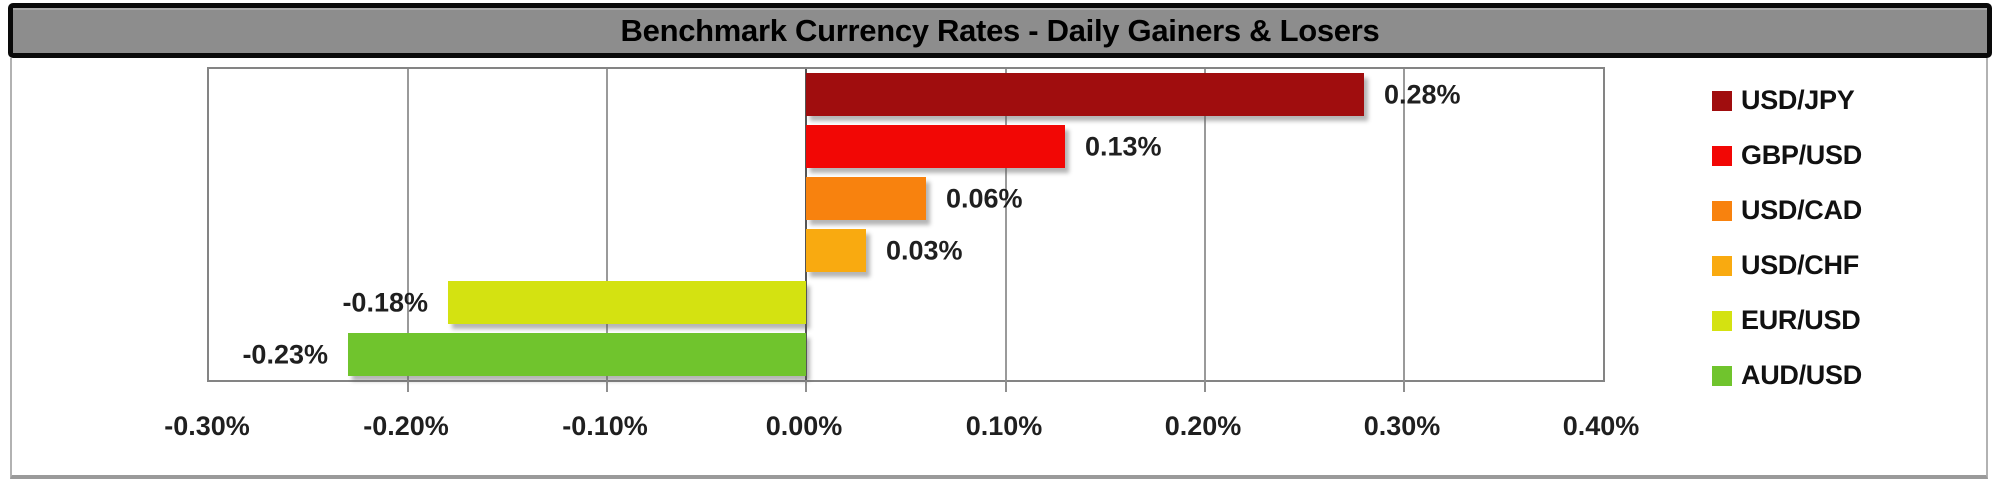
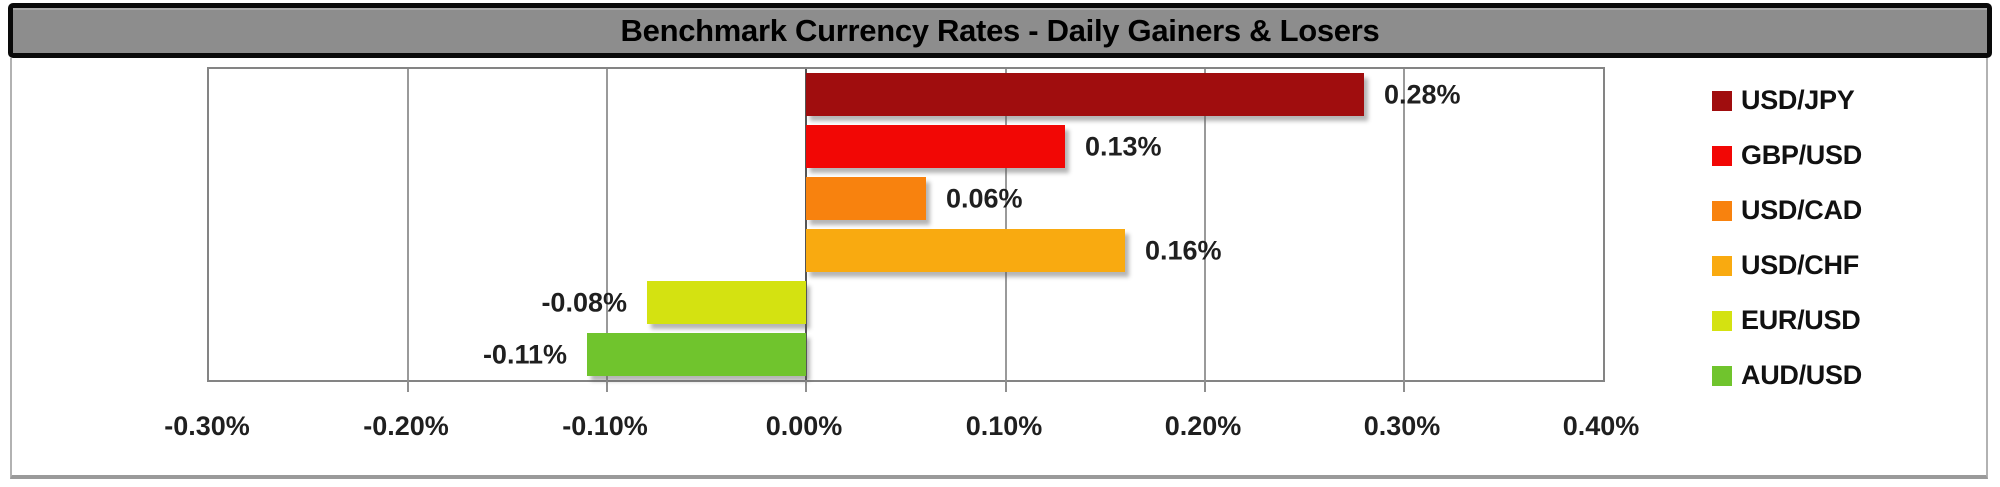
USD/CHF: 0.03% -> 0.16%
EUR/USD: -0.18% -> -0.08%
AUD/USD: -0.23% -> -0.11%
